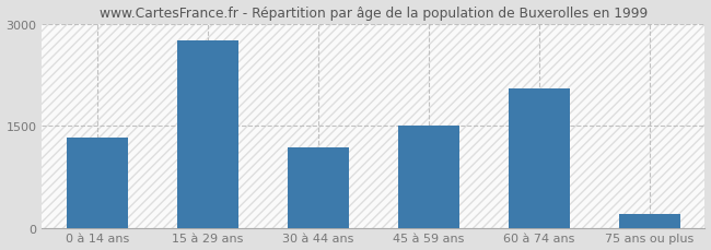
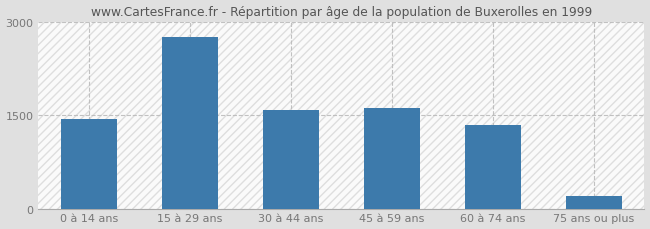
0 à 14 ans: 1320 -> 1430
30 à 44 ans: 1180 -> 1580
45 à 59 ans: 1500 -> 1610
60 à 74 ans: 2040 -> 1340
